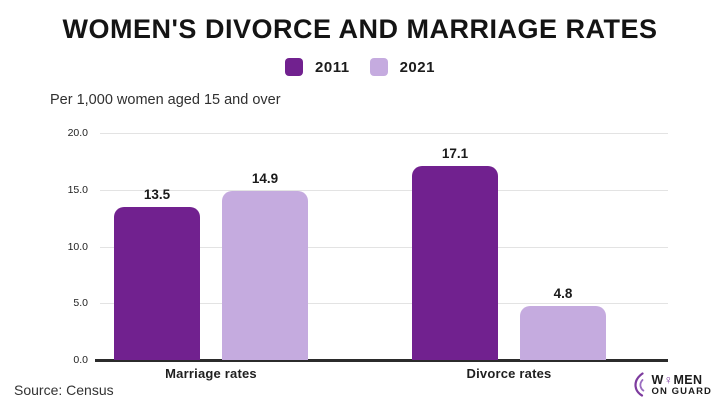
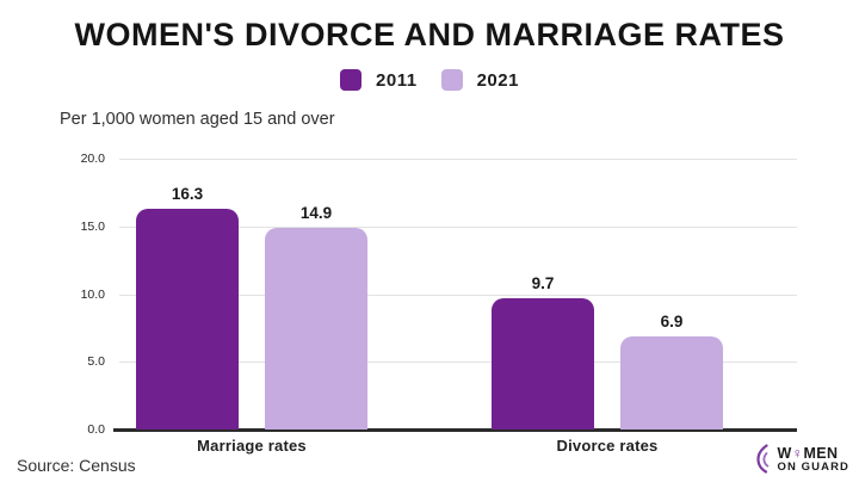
2011/Marriage rates: 13.5 -> 16.3
2011/Divorce rates: 17.1 -> 9.7
2021/Divorce rates: 4.8 -> 6.9
